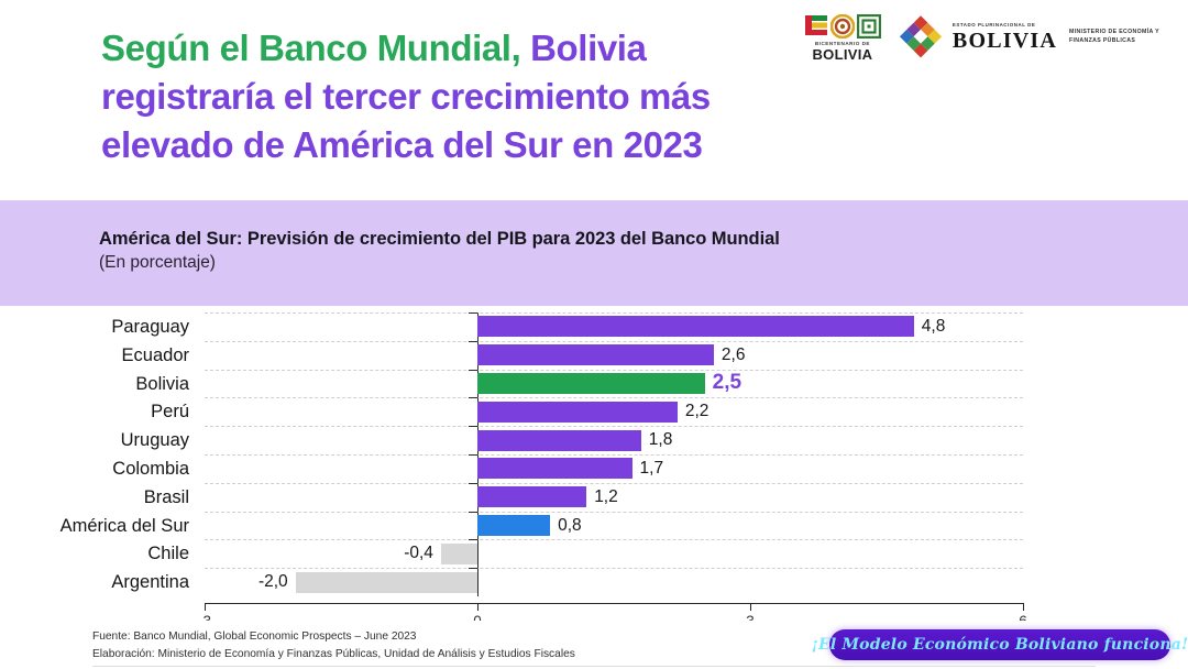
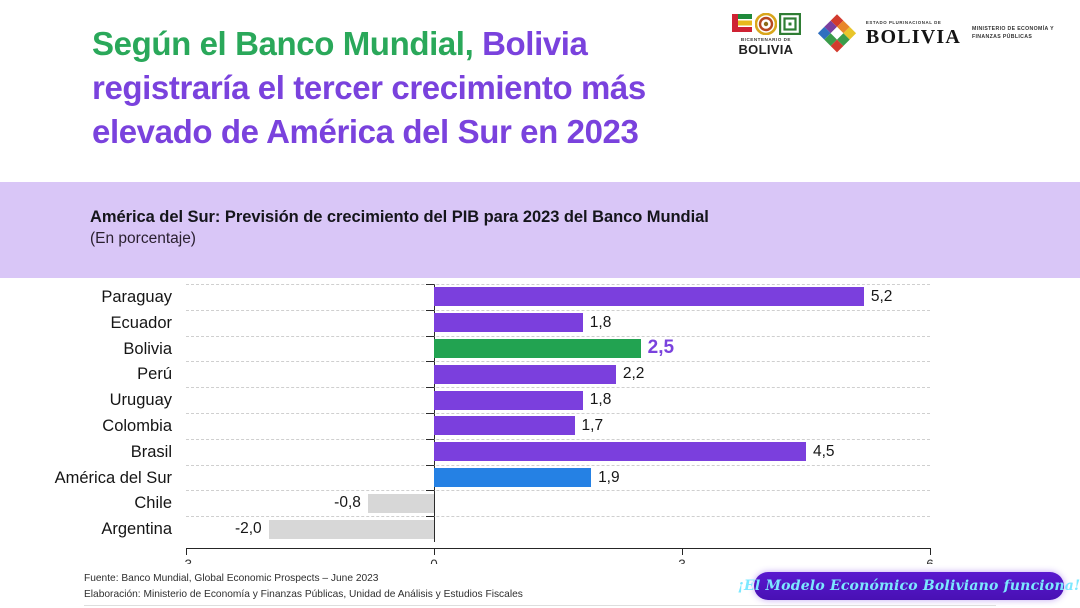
Paraguay: 4,8 -> 5,2
Ecuador: 2,6 -> 1,8
Brasil: 1,2 -> 4,5
América del Sur: 0,8 -> 1,9
Chile: -0,4 -> -0,8
